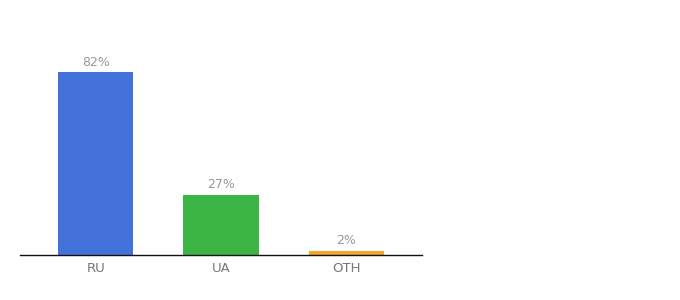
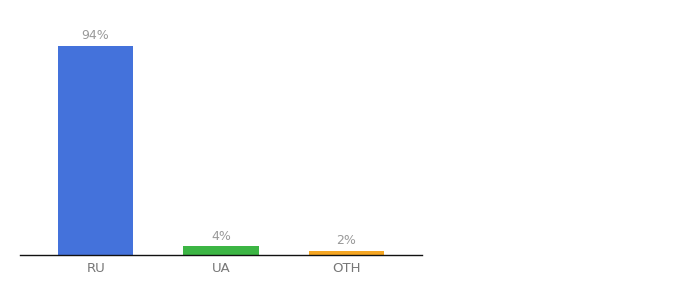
RU: 82% -> 94%
UA: 27% -> 4%
